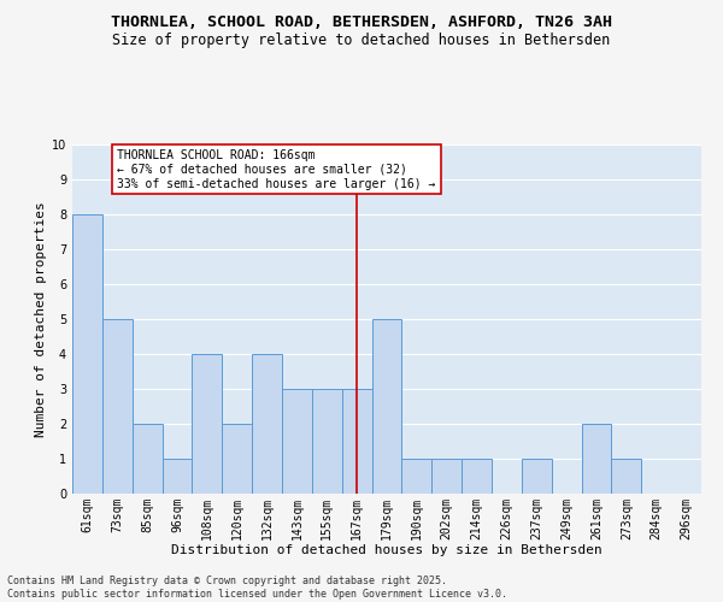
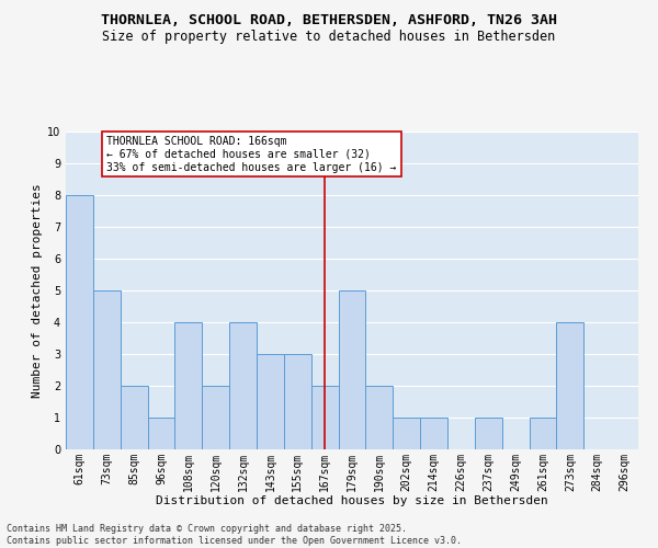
167sqm: 3 -> 2
190sqm: 1 -> 2
261sqm: 2 -> 1
273sqm: 1 -> 4
